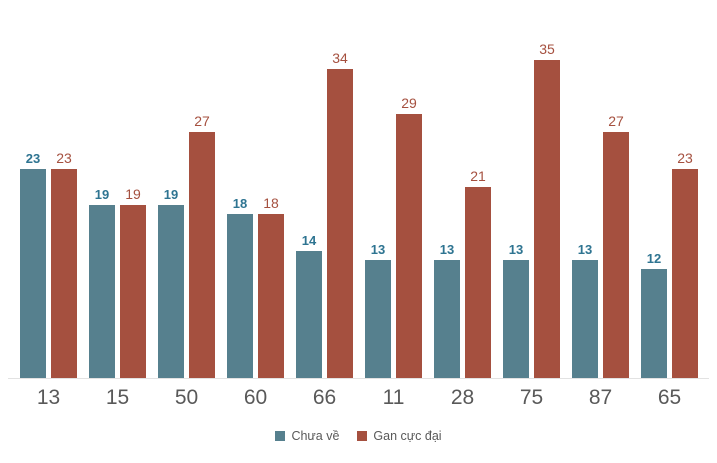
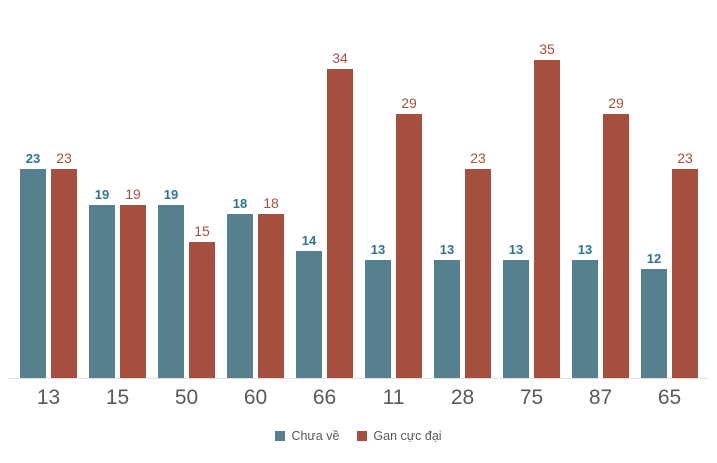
Gan cực đại/50: 27 -> 15
Gan cực đại/28: 21 -> 23
Gan cực đại/87: 27 -> 29
